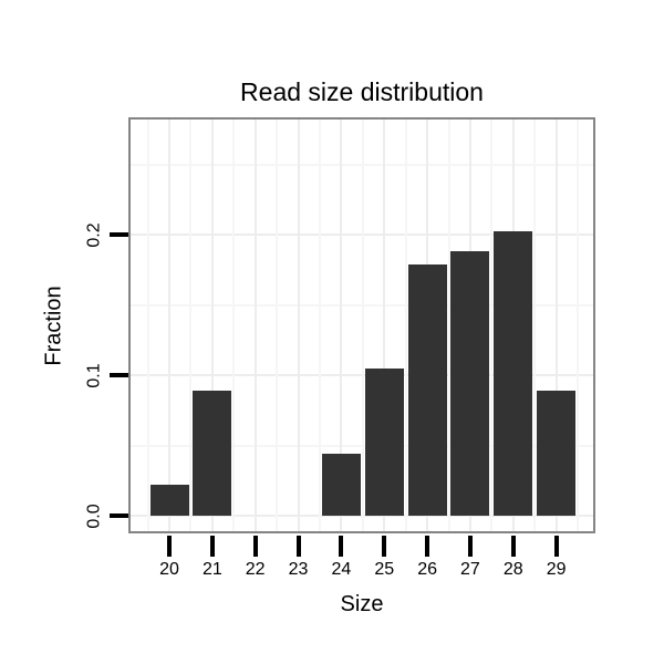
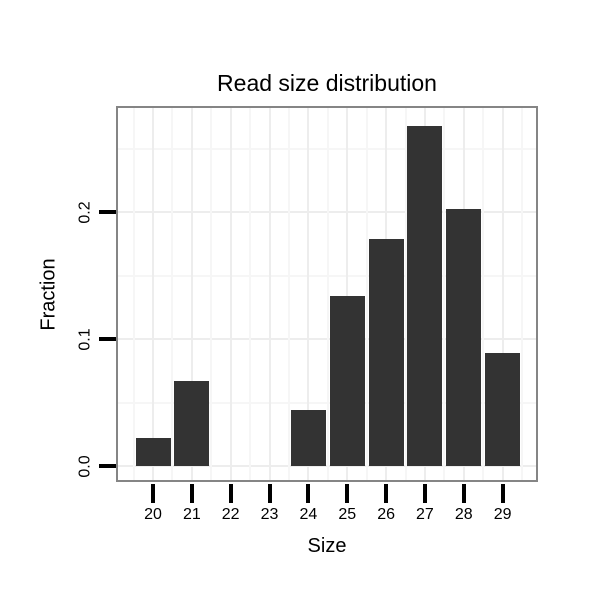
21: 0.089 -> 0.067
25: 0.105 -> 0.134
27: 0.188 -> 0.268
